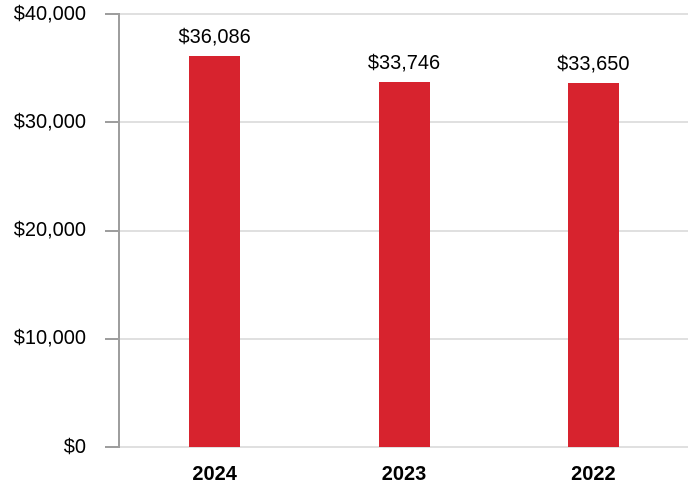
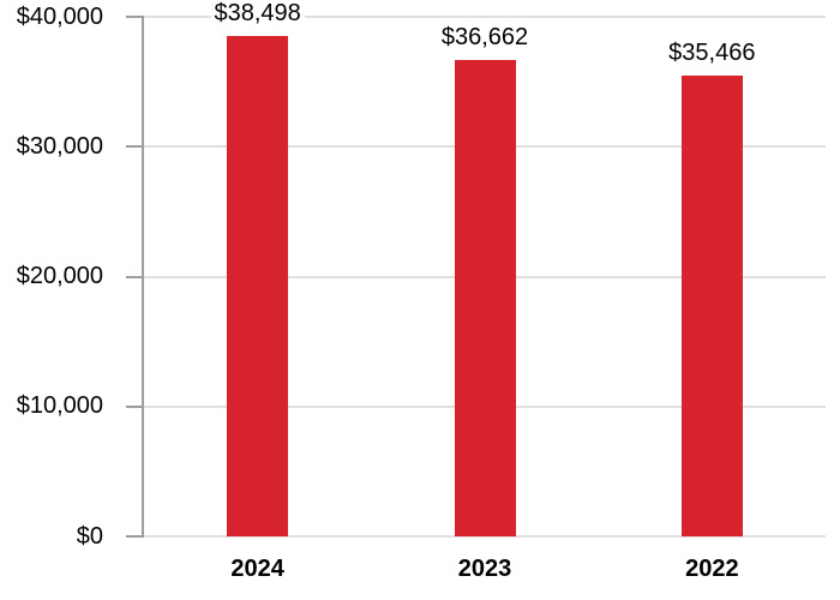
2024: $36,086 -> $38,498
2023: $33,746 -> $36,662
2022: $33,650 -> $35,466
